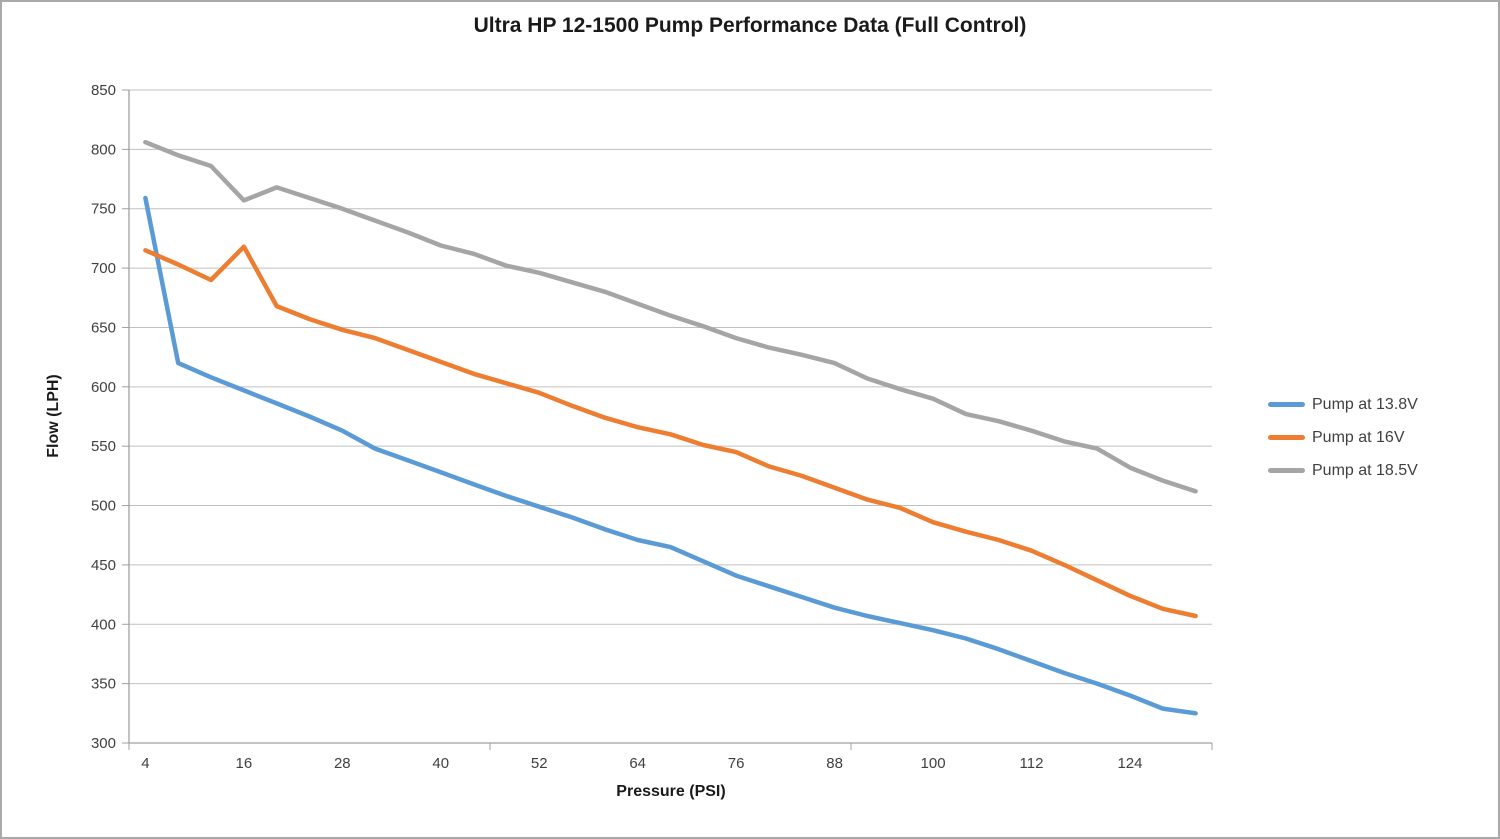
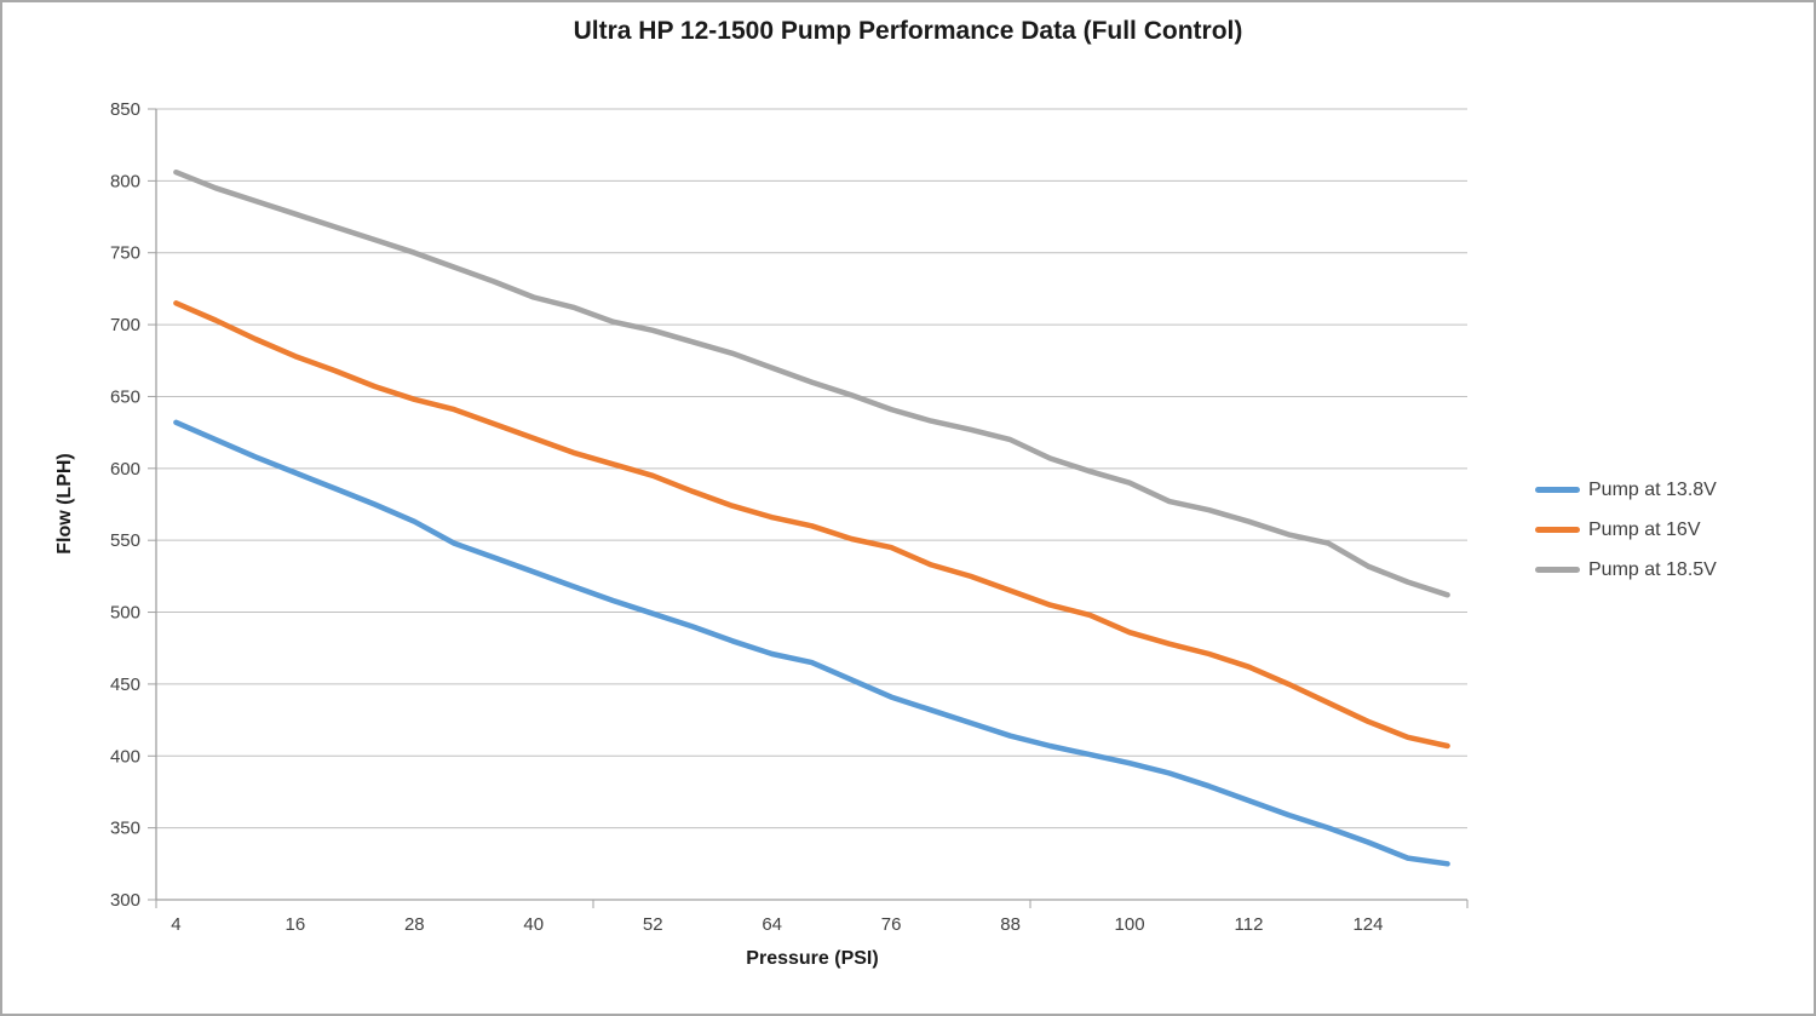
Pump at 13.8V/4: 759 -> 632
Pump at 16V/16: 718 -> 678
Pump at 18.5V/16: 757 -> 777
